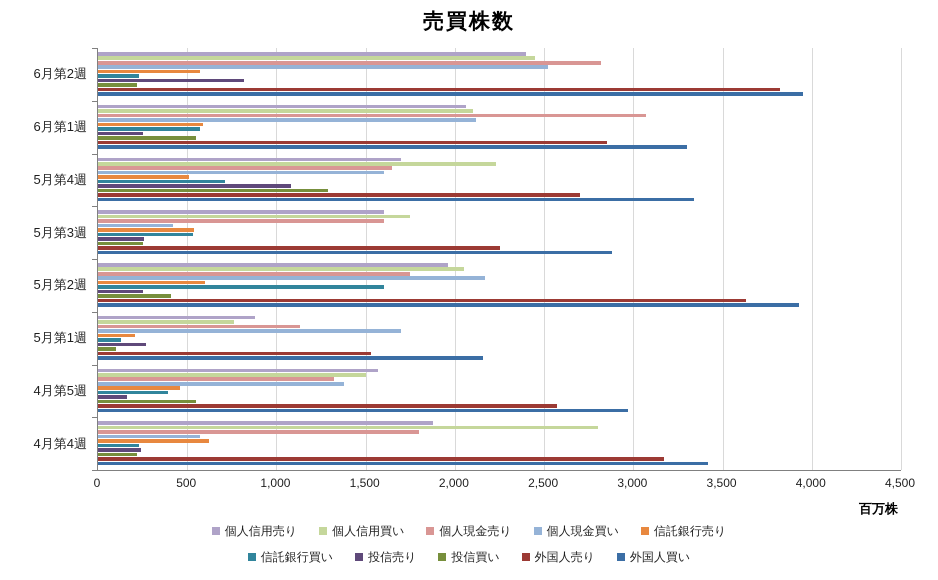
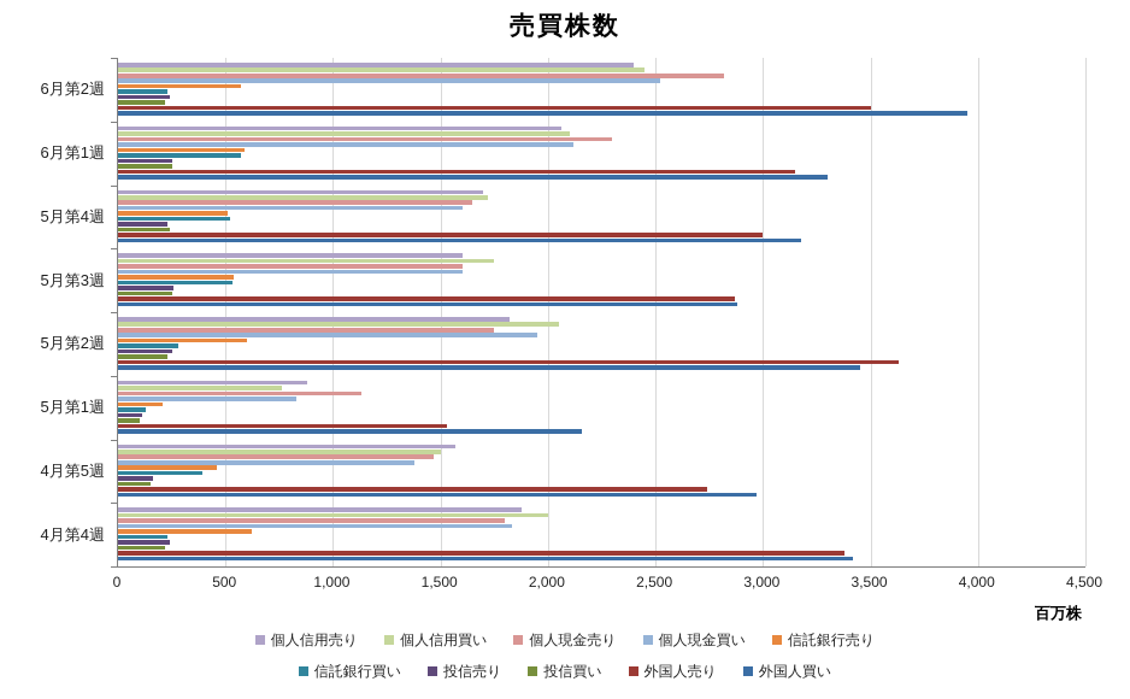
投信売り/6月第2週: 820 -> 240
外国人売り/6月第2週: 3820 -> 3500
個人現金売り/6月第1週: 3070 -> 2300
投信買い/6月第1週: 550 -> 250
外国人売り/6月第1週: 2850 -> 3150
個人信用買い/5月第4週: 2230 -> 1720
信託銀行買い/5月第4週: 710 -> 520
投信売り/5月第4週: 1080 -> 230
投信買い/5月第4週: 1290 -> 240
外国人売り/5月第4週: 2700 -> 3000
外国人買い/5月第4週: 3340 -> 3180
個人現金買い/5月第3週: 420 -> 1600
外国人売り/5月第3週: 2250 -> 2870
個人信用売り/5月第2週: 1960 -> 1820
個人現金買い/5月第2週: 2170 -> 1950
信託銀行買い/5月第2週: 1600 -> 280
投信買い/5月第2週: 410 -> 230
外国人買い/5月第2週: 3930 -> 3450
個人現金買い/5月第1週: 1700 -> 830
投信売り/5月第1週: 270 -> 110
個人現金売り/4月第5週: 1320 -> 1470
投信買い/4月第5週: 550 -> 150
外国人売り/4月第5週: 2570 -> 2740
個人信用買い/4月第4週: 2800 -> 2000
個人現金買い/4月第4週: 570 -> 1830
外国人売り/4月第4週: 3170 -> 3380
